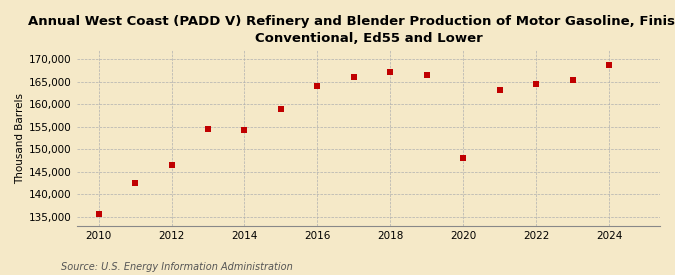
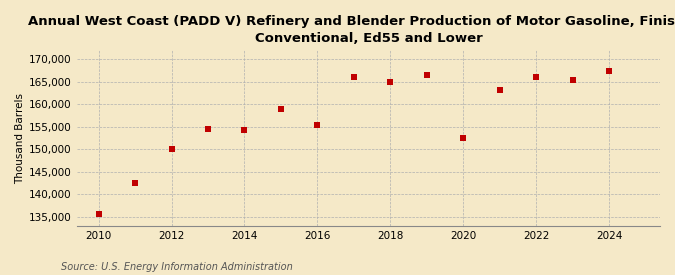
2012: 146,500 -> 150,000
2016: 164,000 -> 155,500
2018: 167,200 -> 165,000
2020: 148,000 -> 152,500
2022: 164,500 -> 166,000
2024: 168,800 -> 167,500
